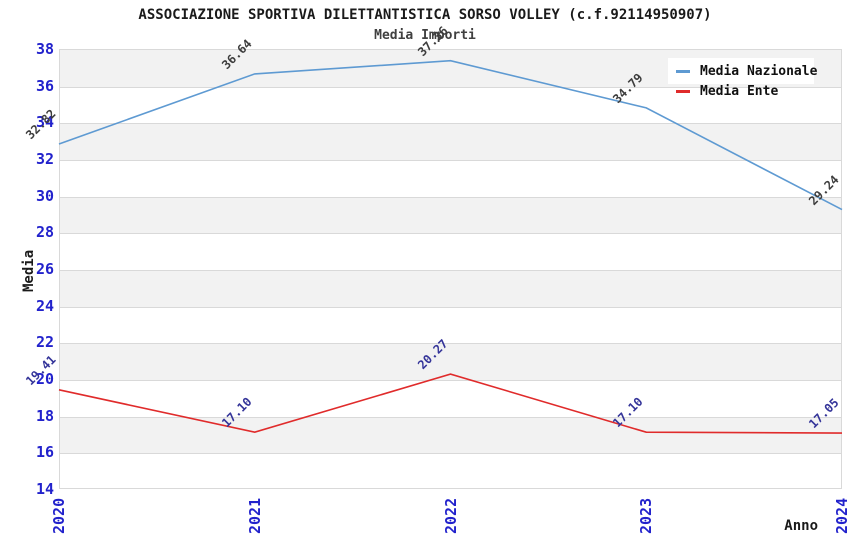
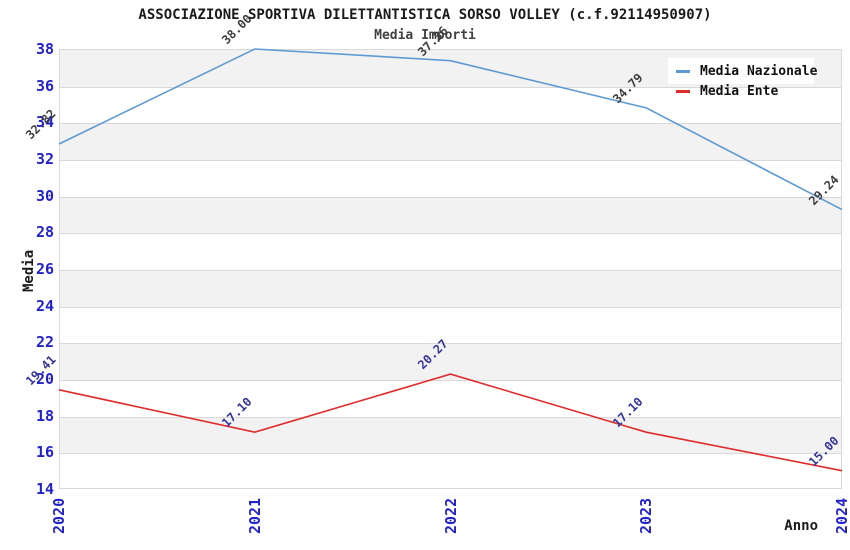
Media Nazionale/2021: 36.64 -> 38.00
Media Ente/2024: 17.05 -> 15.00
